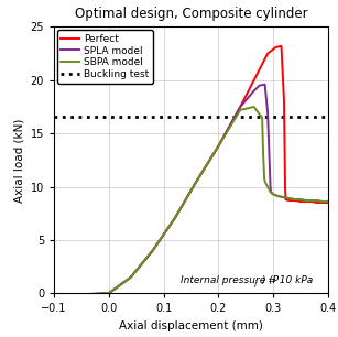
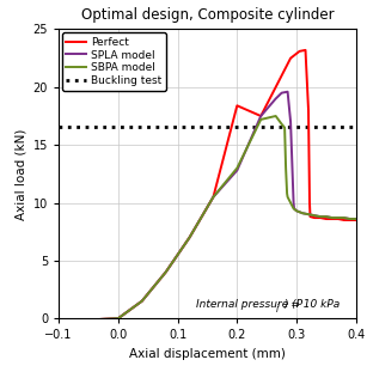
Perfect/0.2: 13.8 -> 18.4
SPLA model/0.2: 13.8 -> 12.8
SBPA model/0.2: 13.8 -> 13.0
